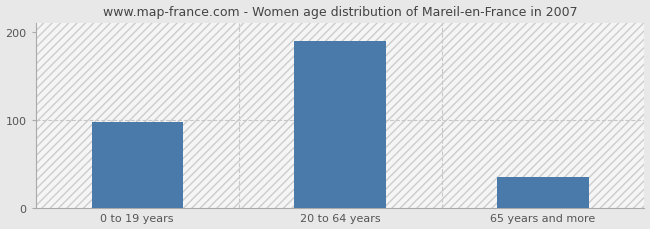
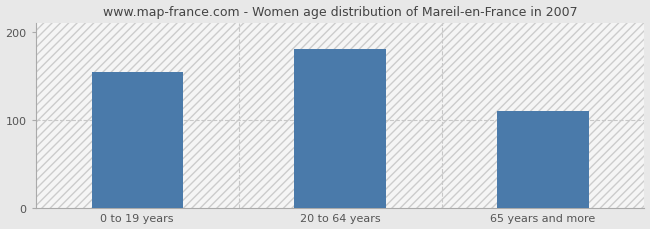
0 to 19 years: 97 -> 154
20 to 64 years: 190 -> 180
65 years and more: 35 -> 110
